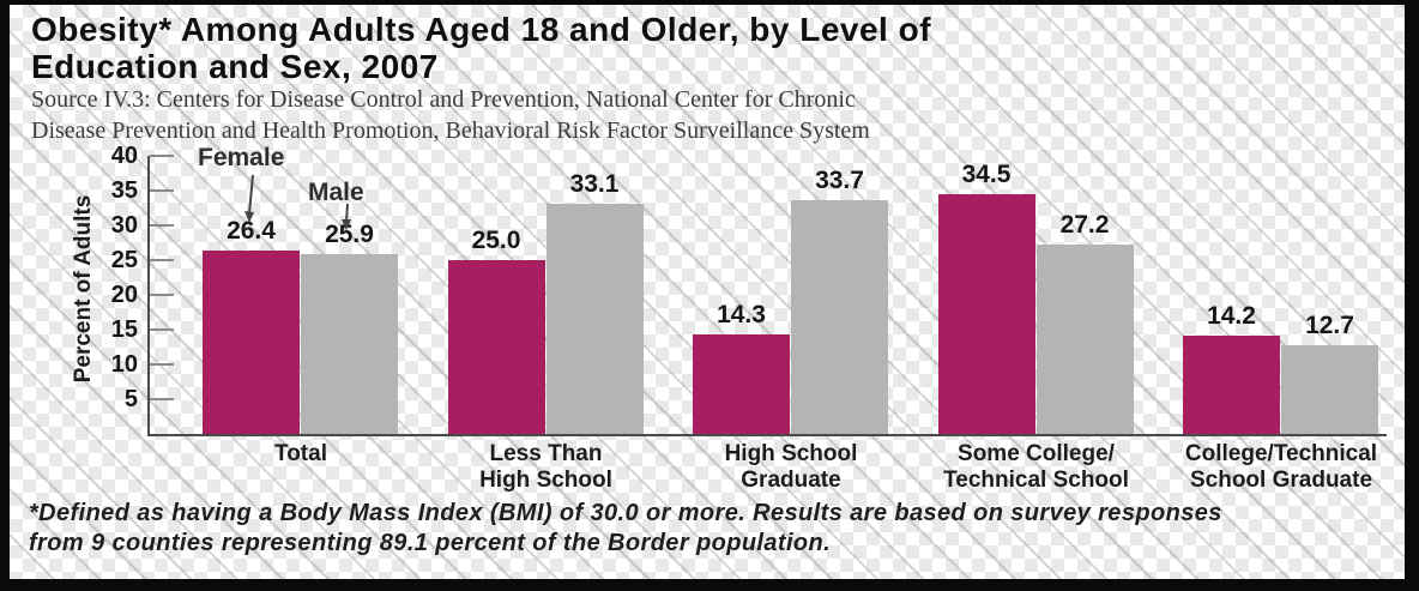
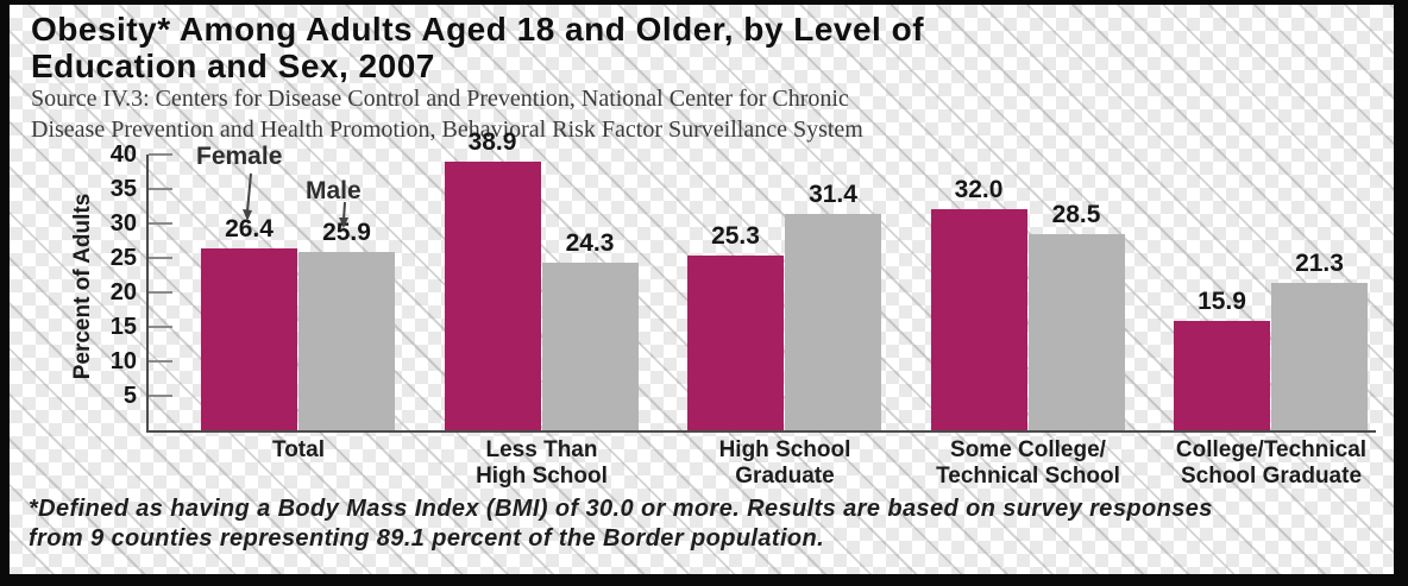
Female/Less Than High School: 25.0 -> 38.9
Male/Less Than High School: 33.1 -> 24.3
Female/High School Graduate: 14.3 -> 25.3
Male/High School Graduate: 33.7 -> 31.4
Female/Some College/Technical School: 34.5 -> 32.0
Male/Some College/Technical School: 27.2 -> 28.5
Female/College/Technical School Graduate: 14.2 -> 15.9
Male/College/Technical School Graduate: 12.7 -> 21.3
